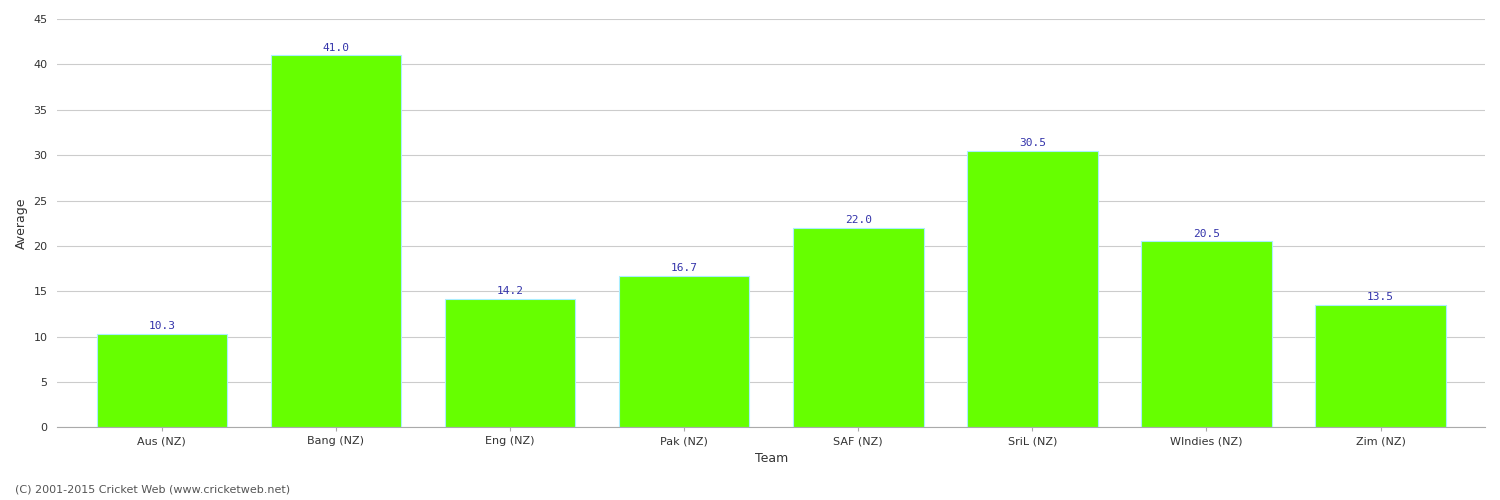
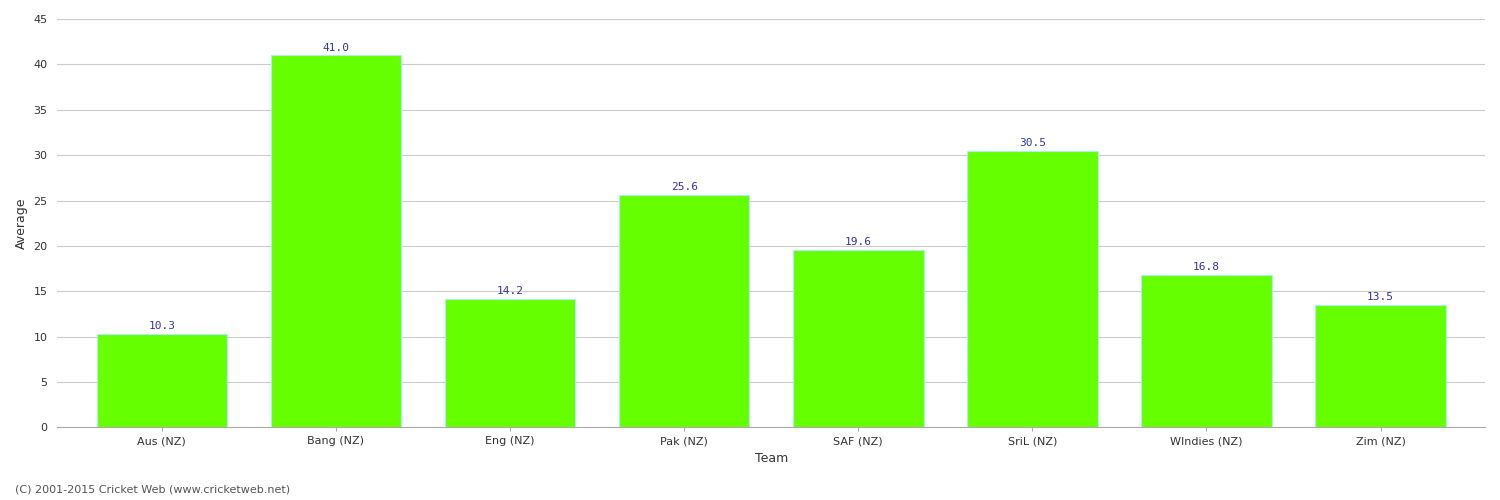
Pak (NZ): 16.7 -> 25.6
SAF (NZ): 22.0 -> 19.6
WIndies (NZ): 20.5 -> 16.8
